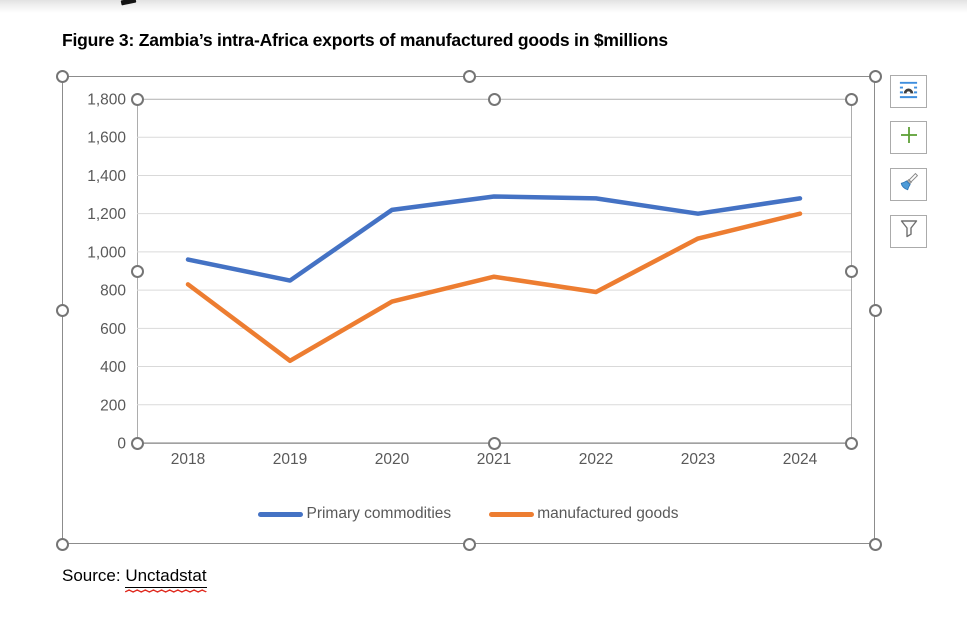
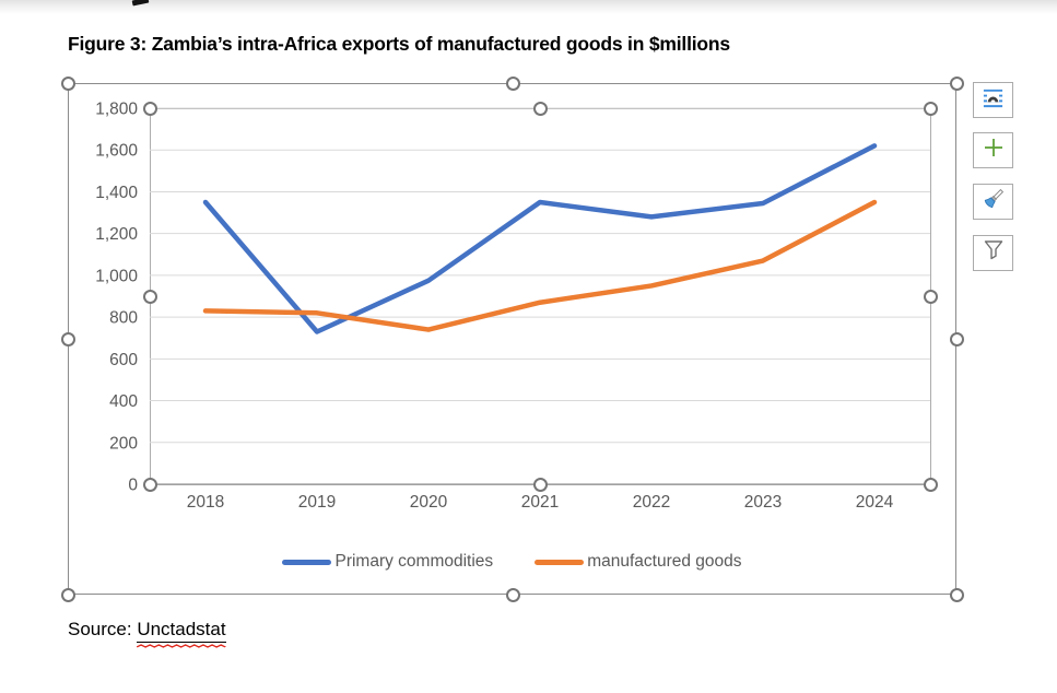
Primary commodities/2018: 960 -> 1350
Primary commodities/2019: 850 -> 730
manufactured goods/2019: 430 -> 820
Primary commodities/2020: 1220 -> 980
Primary commodities/2021: 1290 -> 1350
manufactured goods/2022: 790 -> 950
Primary commodities/2023: 1200 -> 1340
Primary commodities/2024: 1280 -> 1620
manufactured goods/2024: 1200 -> 1350
